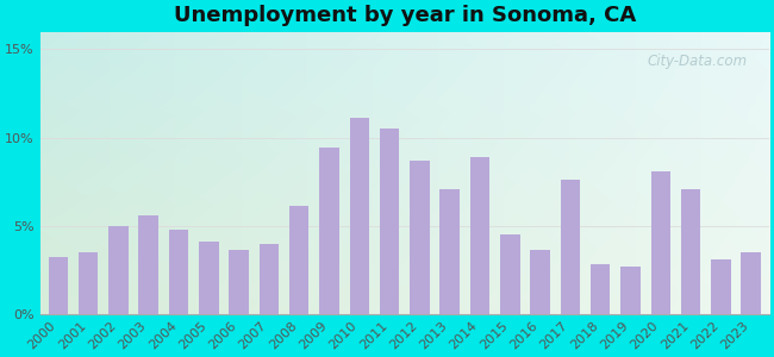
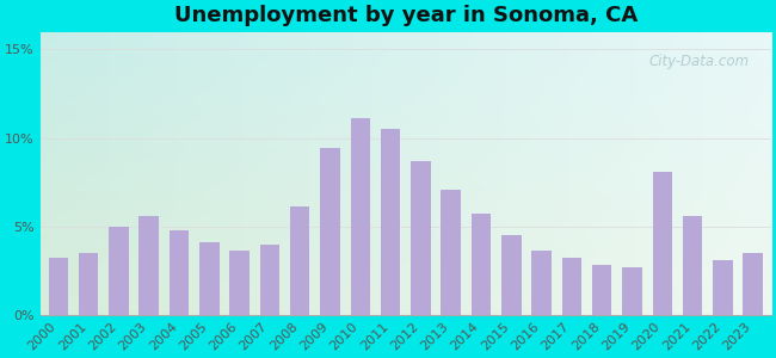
2014: 8.9% -> 5.7%
2017: 7.6% -> 3.2%
2021: 7.1% -> 5.6%
